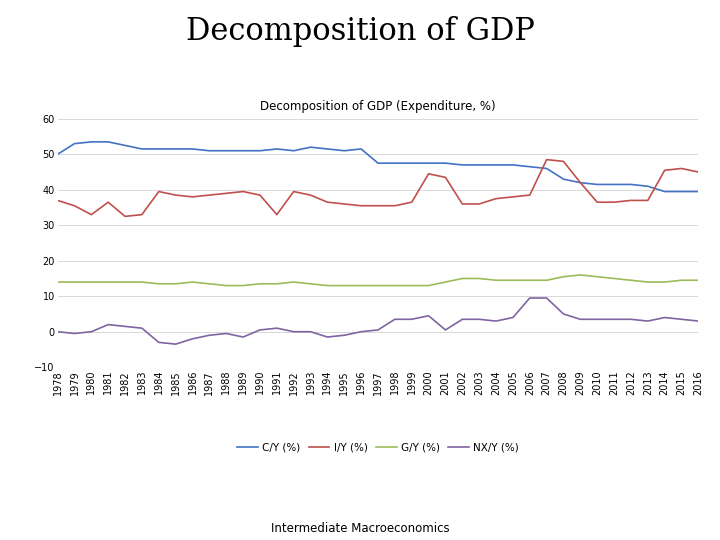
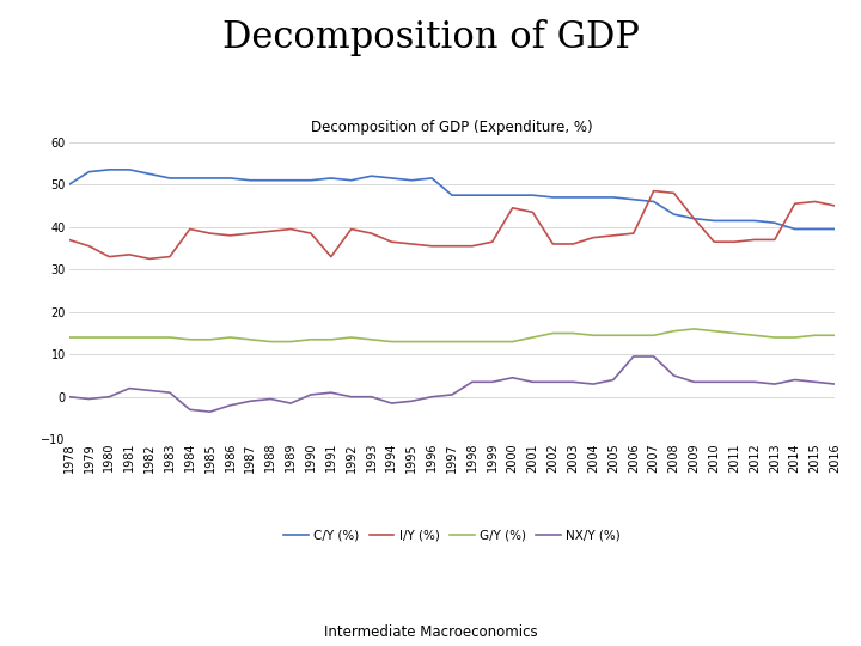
I/Y (%)/1981: 36.5 -> 33.5
NX/Y (%)/2001: 0.5 -> 3.5
